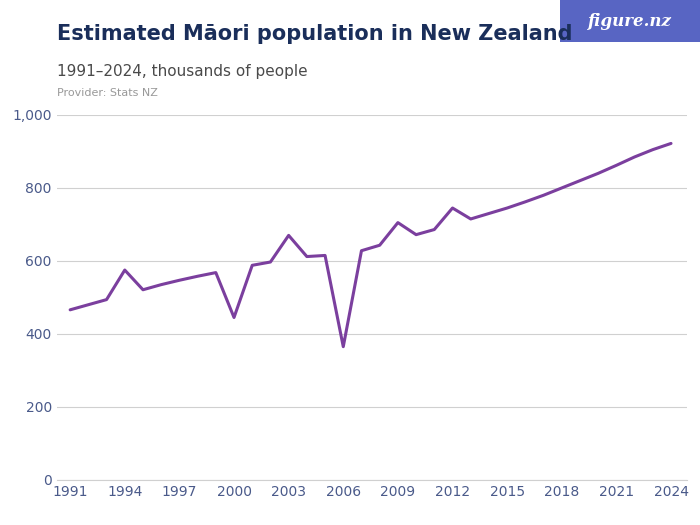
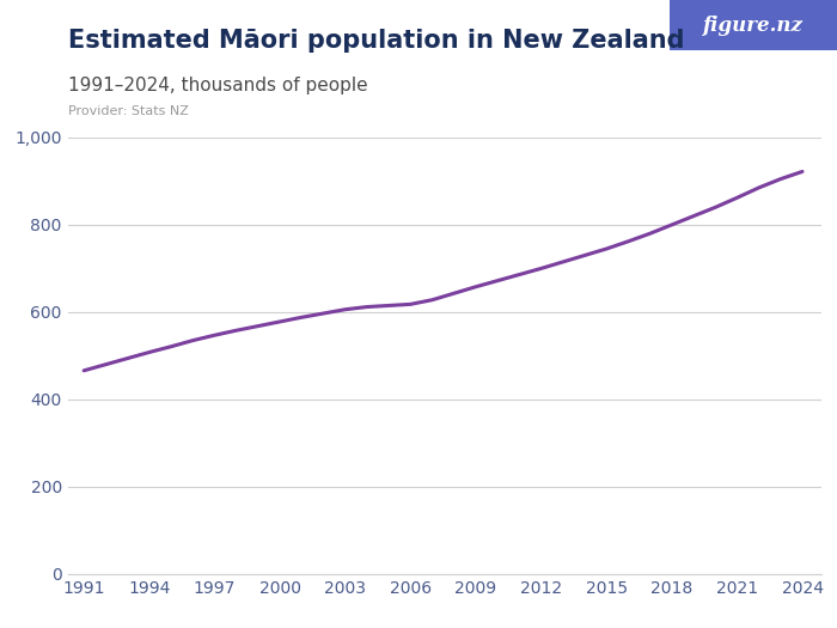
1994: 575 -> 508
2000: 445 -> 578
2003: 670 -> 606
2006: 365 -> 618
2009: 705 -> 658
2012: 745 -> 700
